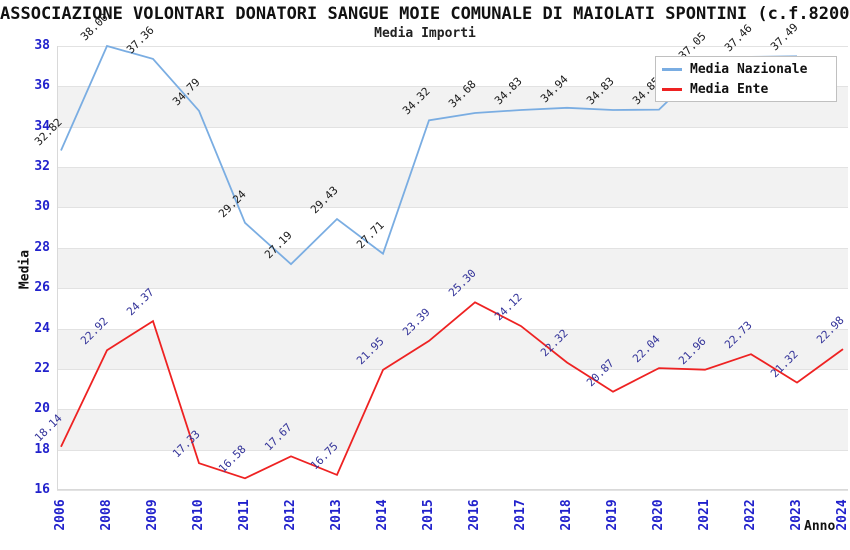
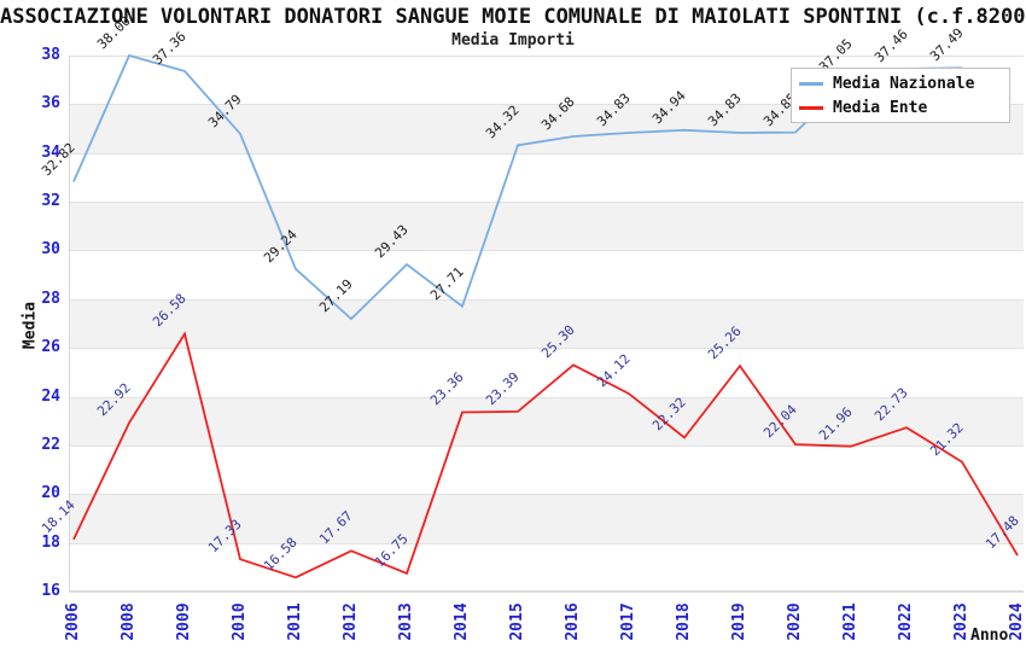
Media Ente/2009: 24.37 -> 26.58
Media Ente/2014: 21.95 -> 23.36
Media Ente/2019: 20.87 -> 25.26
Media Ente/2024: 22.98 -> 17.48
